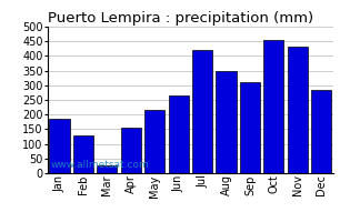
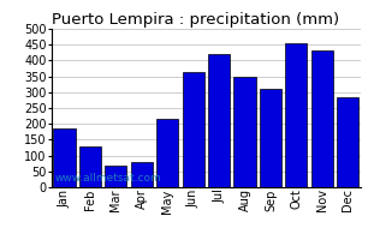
Mar: 25 -> 70
Apr: 155 -> 80
Jun: 265 -> 365
